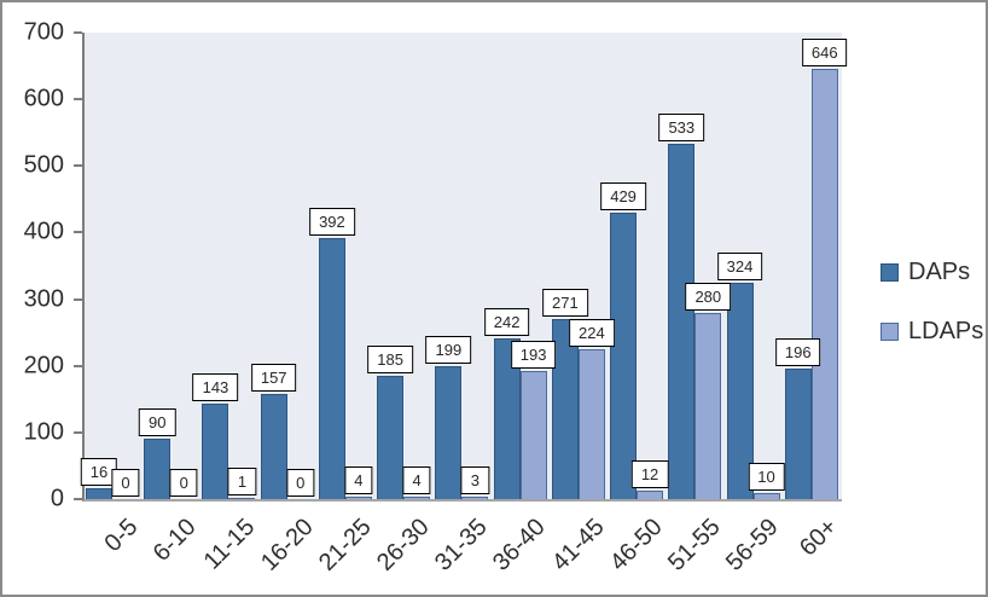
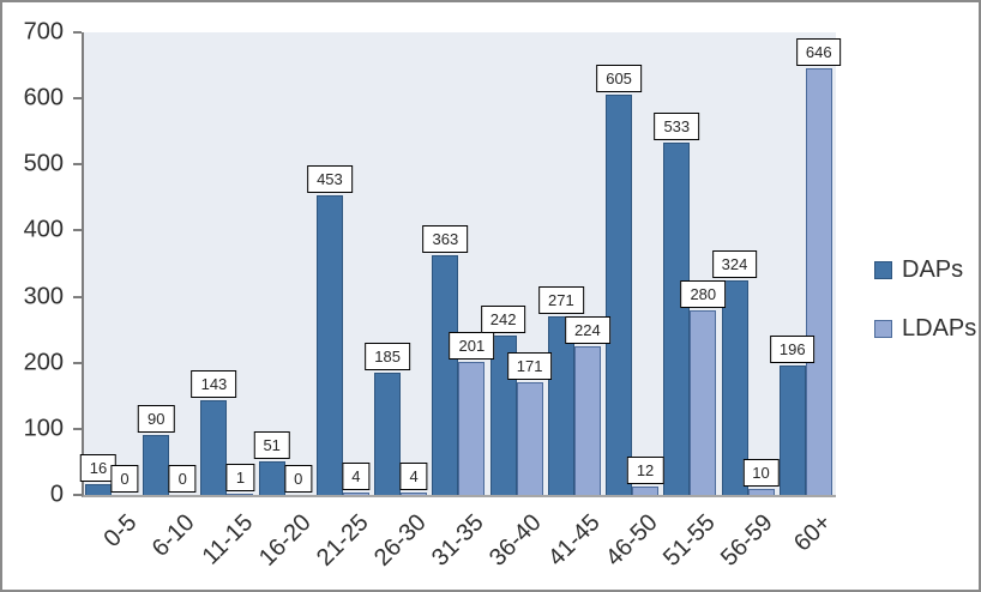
DAPs/16-20: 157 -> 51
DAPs/21-25: 392 -> 453
DAPs/31-35: 199 -> 363
LDAPs/31-35: 3 -> 201
LDAPs/36-40: 193 -> 171
DAPs/46-50: 429 -> 605
